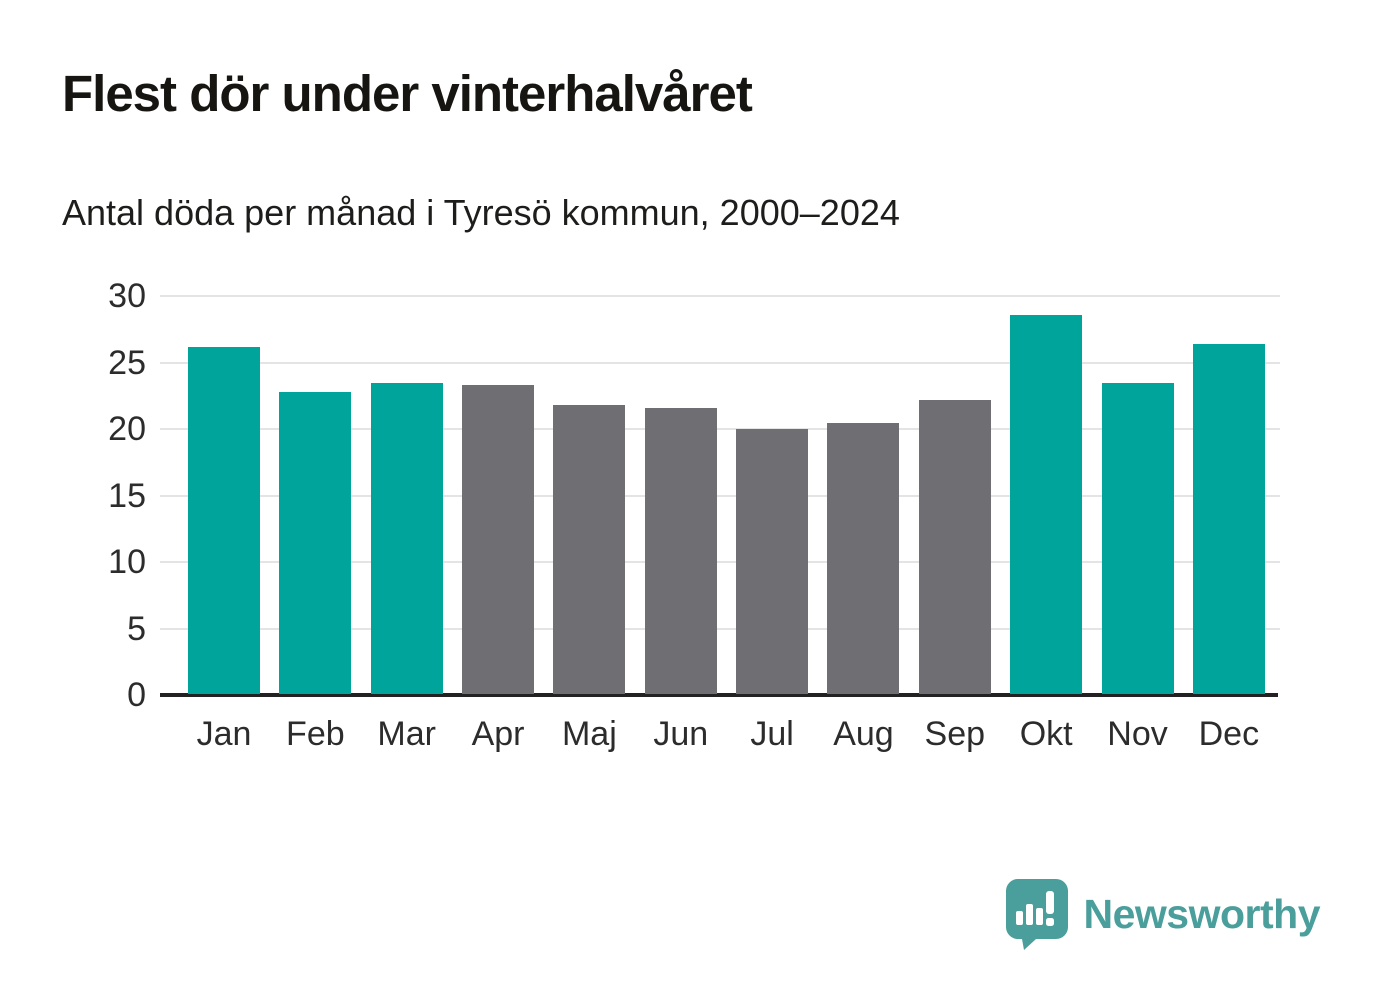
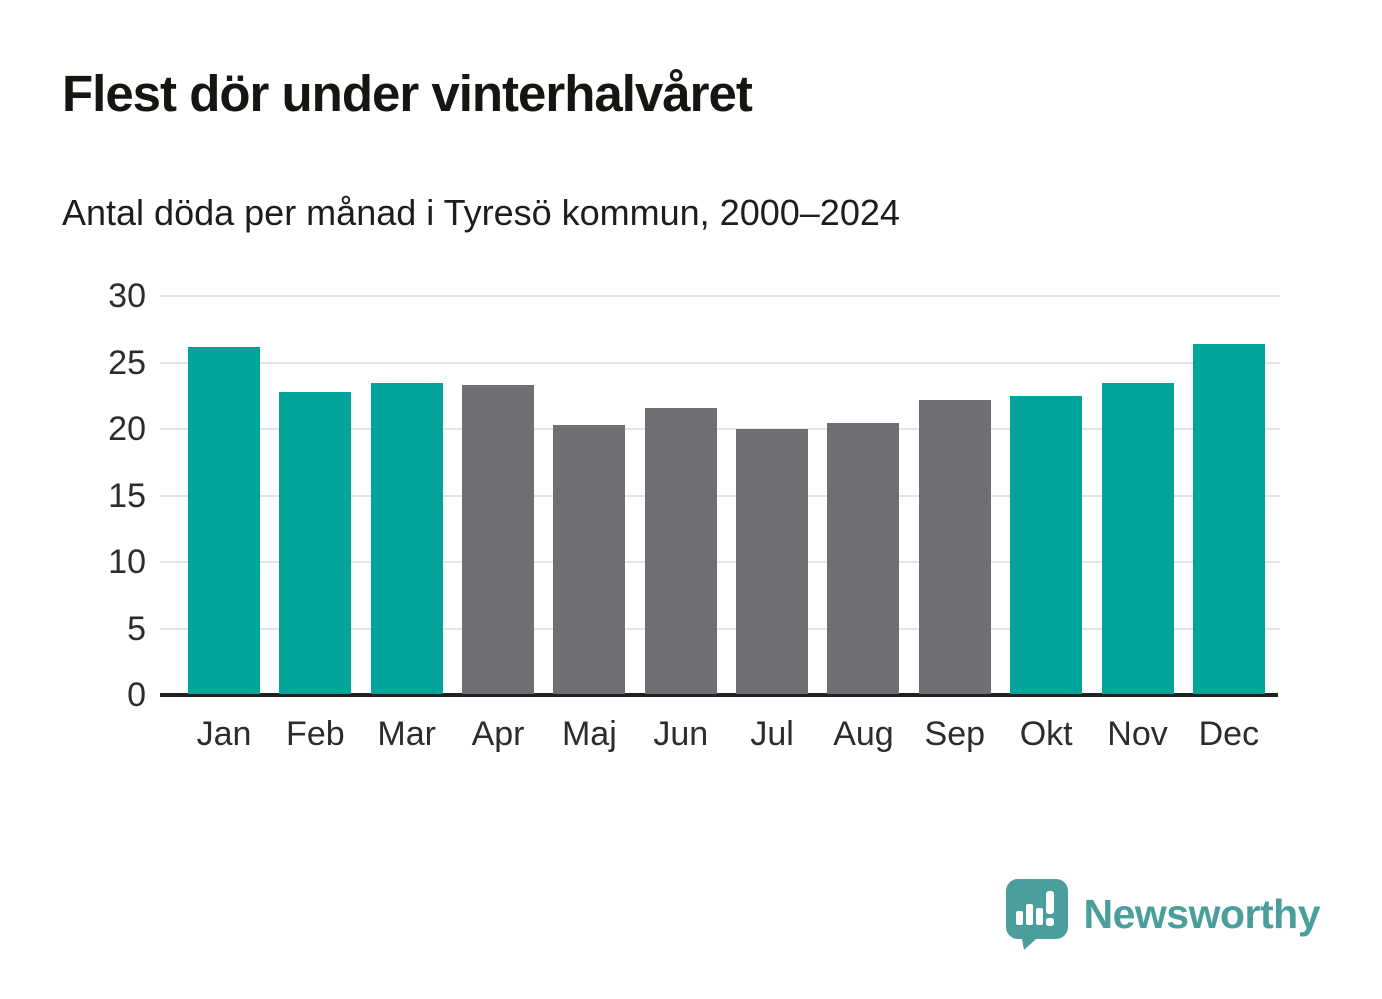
Maj: 21.7 -> 20.2
Okt: 28.5 -> 22.4
